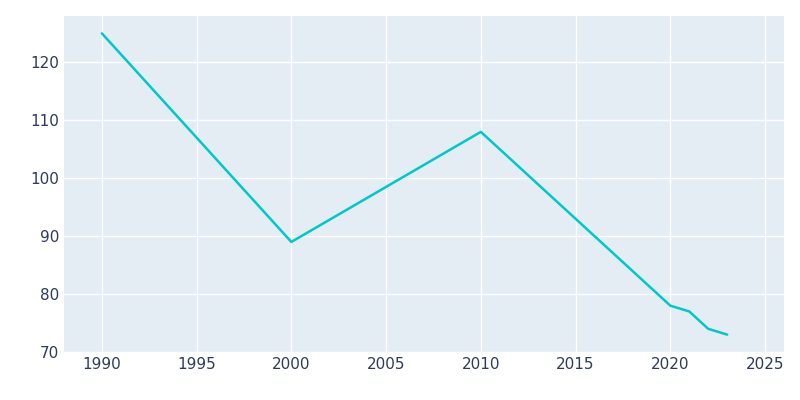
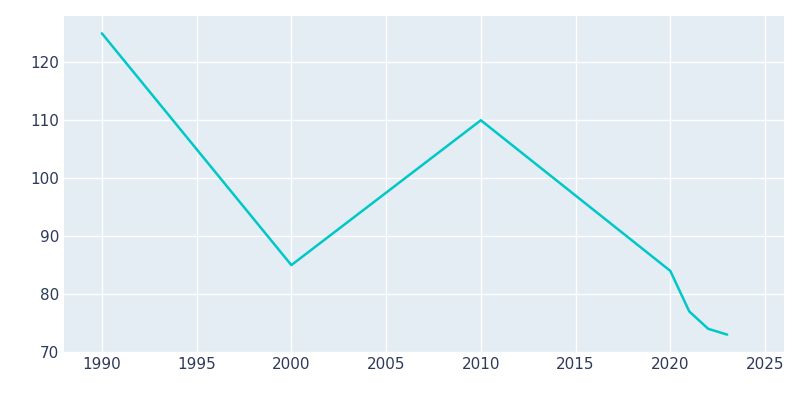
2000: 89 -> 85
2010: 108 -> 110
2020: 78 -> 84
